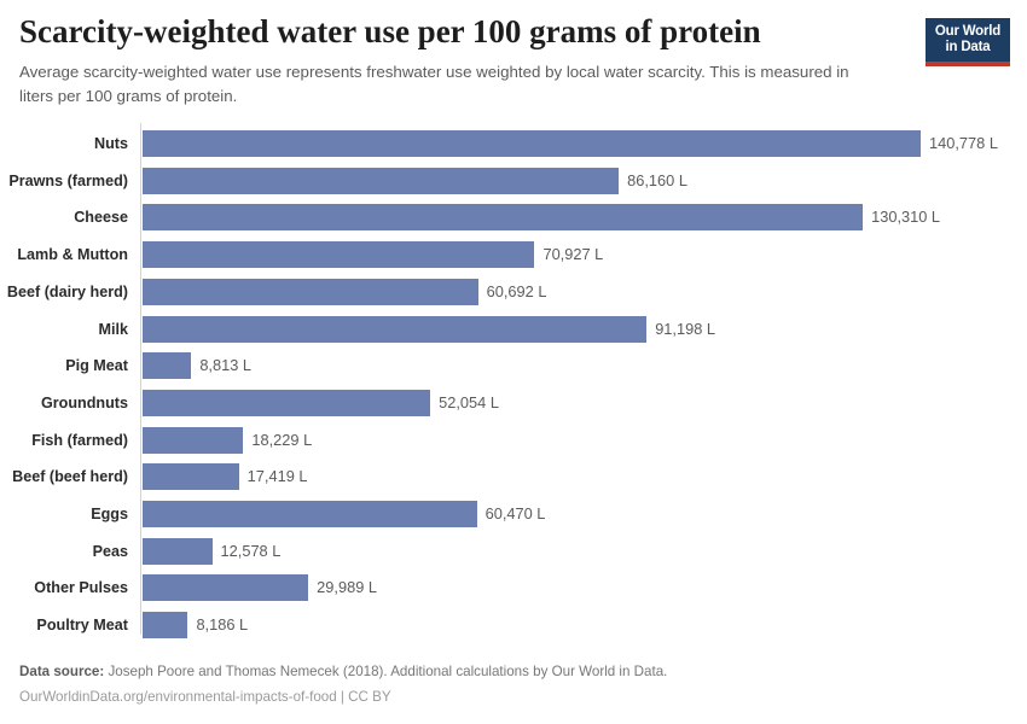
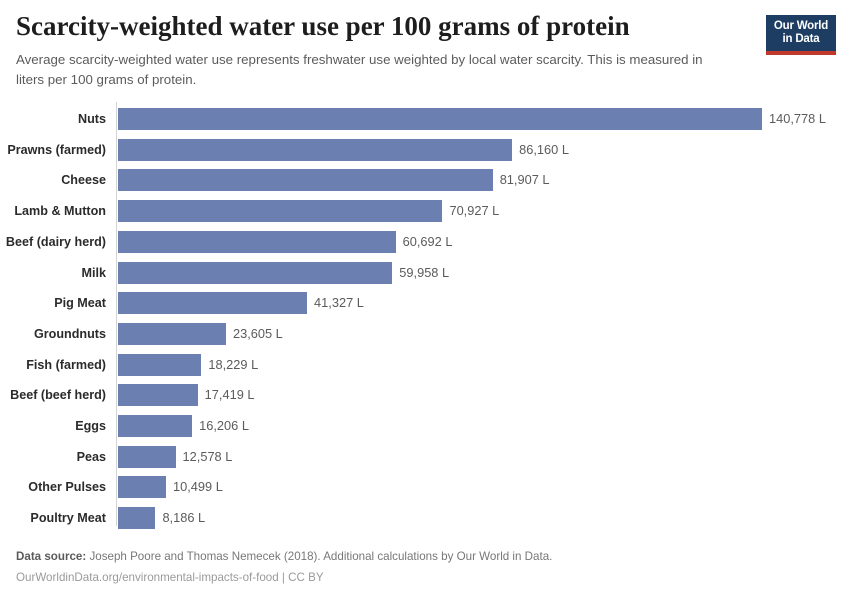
Cheese: 130,310 -> 81,907
Milk: 91,198 -> 59,958
Pig Meat: 8,813 -> 41,327
Groundnuts: 52,054 -> 23,605
Eggs: 60,470 -> 16,206
Other Pulses: 29,989 -> 10,499
